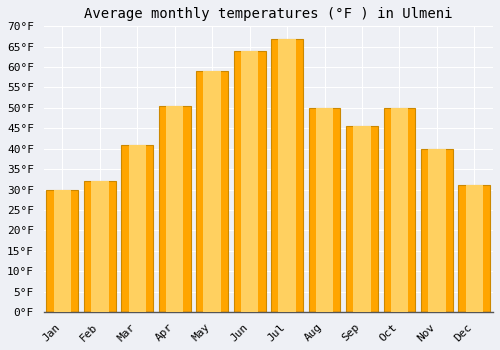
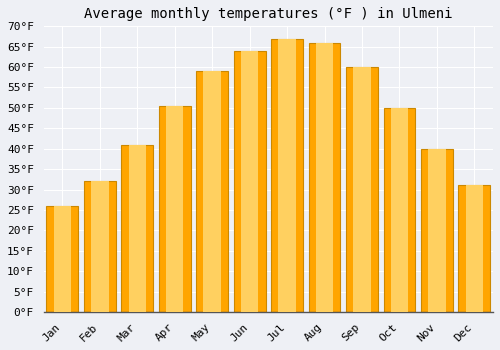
Jan: 30.0°F -> 26.0°F
Aug: 50.0°F -> 66.0°F
Sep: 45.5°F -> 60.0°F
